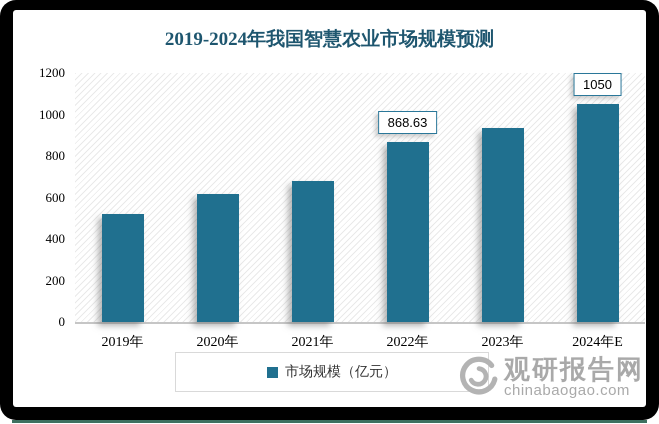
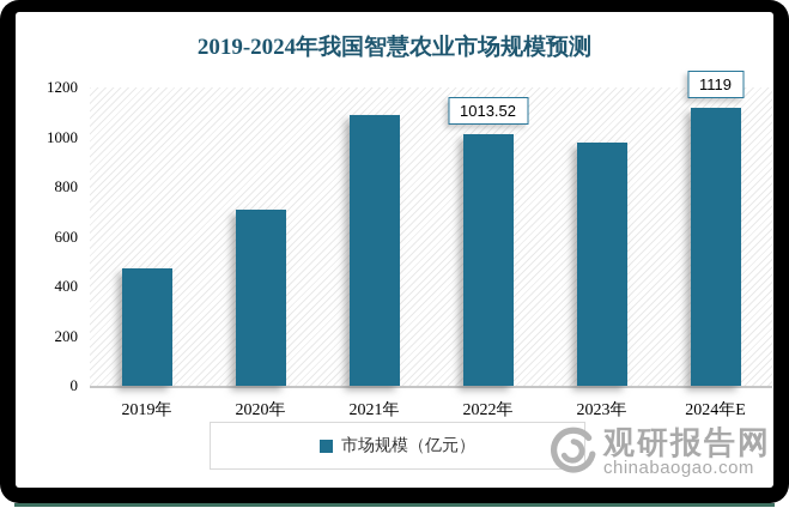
2019年: 520 -> 470
2020年: 620 -> 710
2021年: 680 -> 1090
2022年: 868.63 -> 1013.52
2023年: 940 -> 980
2024年E: 1050 -> 1119
